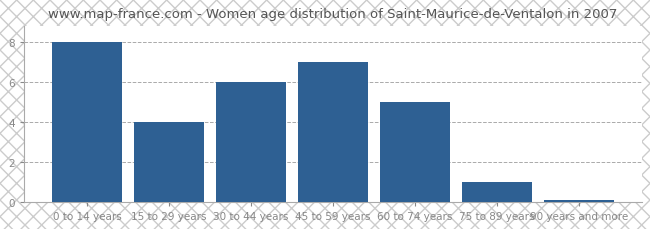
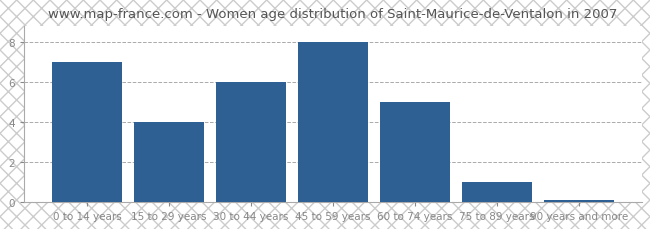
0 to 14 years: 8.0 -> 7.0
45 to 59 years: 7.0 -> 8.0
